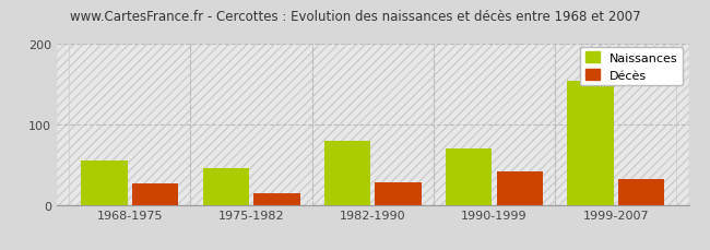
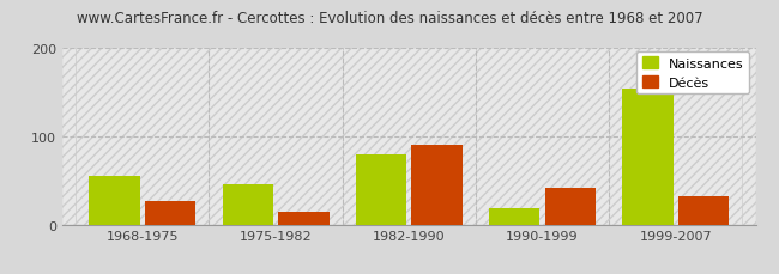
Décès/1982-1990: 28 -> 90
Naissances/1990-1999: 70 -> 18
